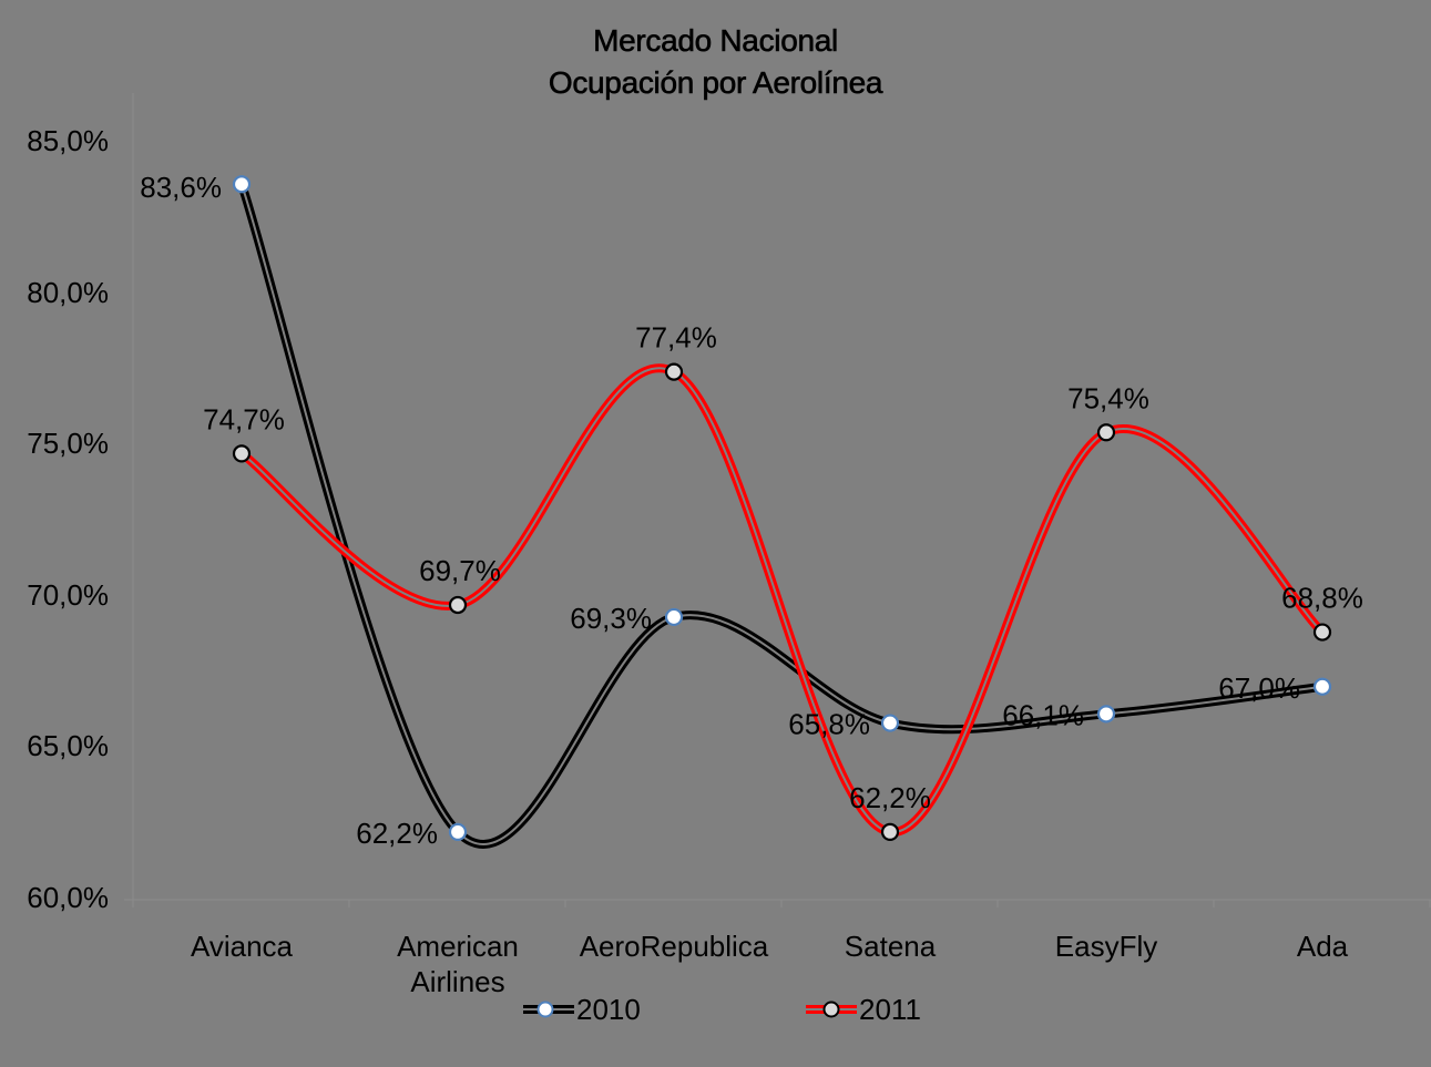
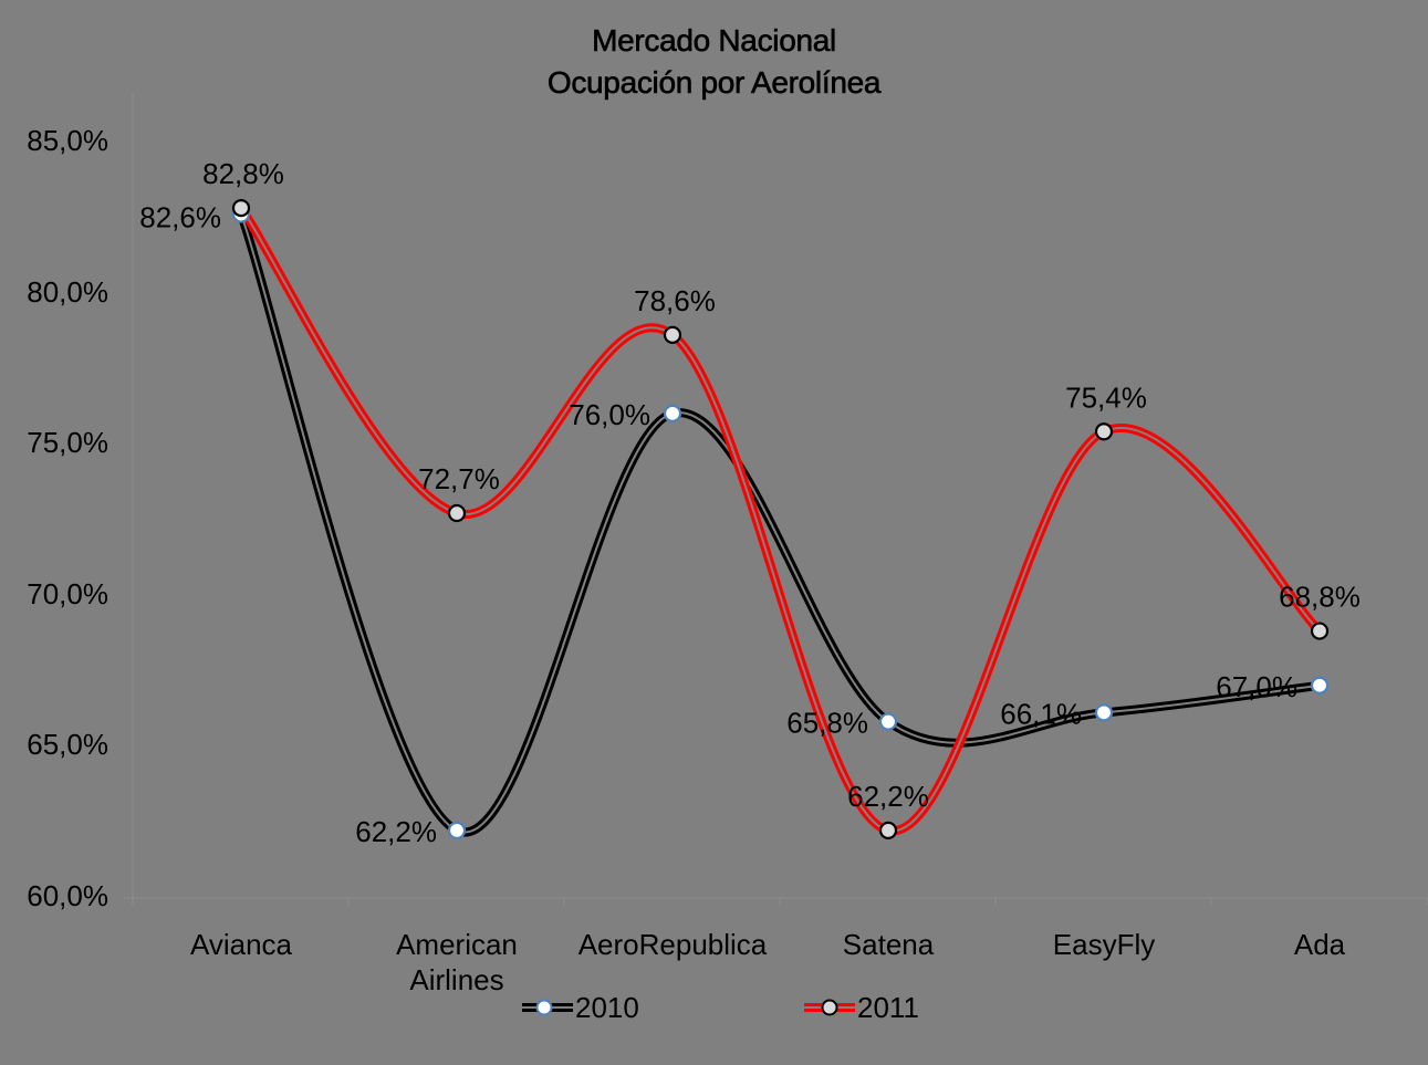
2010/Avianca: 83,6% -> 82,6%
2011/Avianca: 74,7% -> 82,8%
2011/American Airlines: 69,7% -> 72,7%
2010/AeroRepublica: 69,3% -> 76,0%
2011/AeroRepublica: 77,4% -> 78,6%
